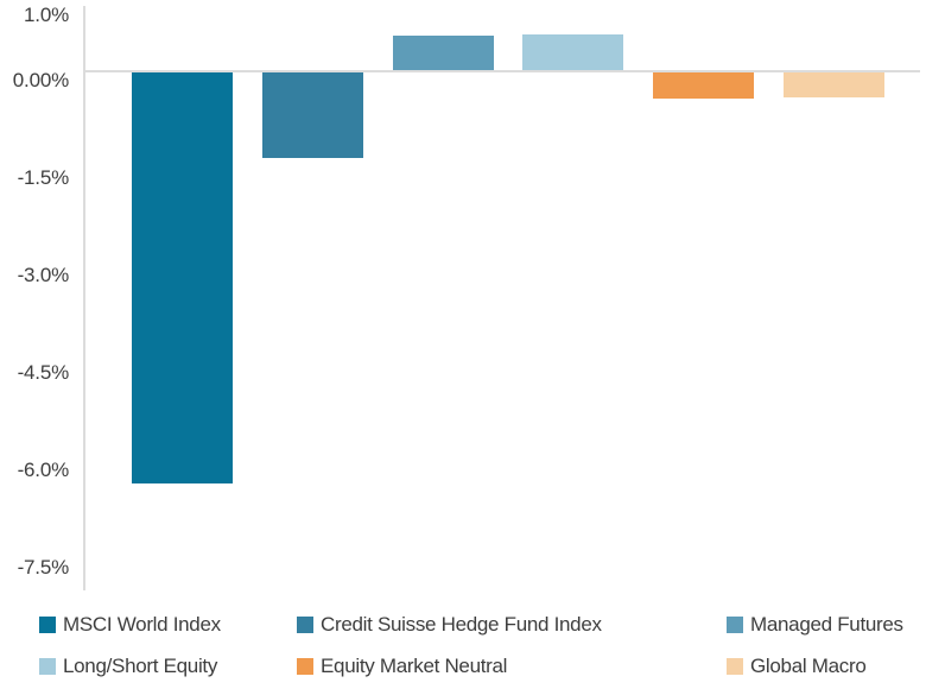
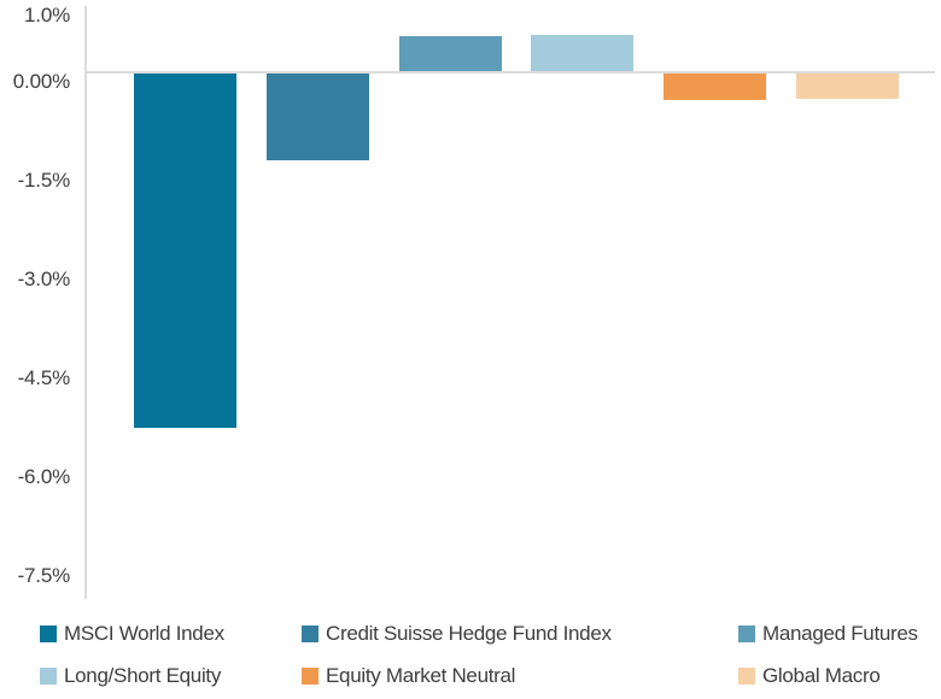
MSCI World Index: -6.3% -> -5.4%
